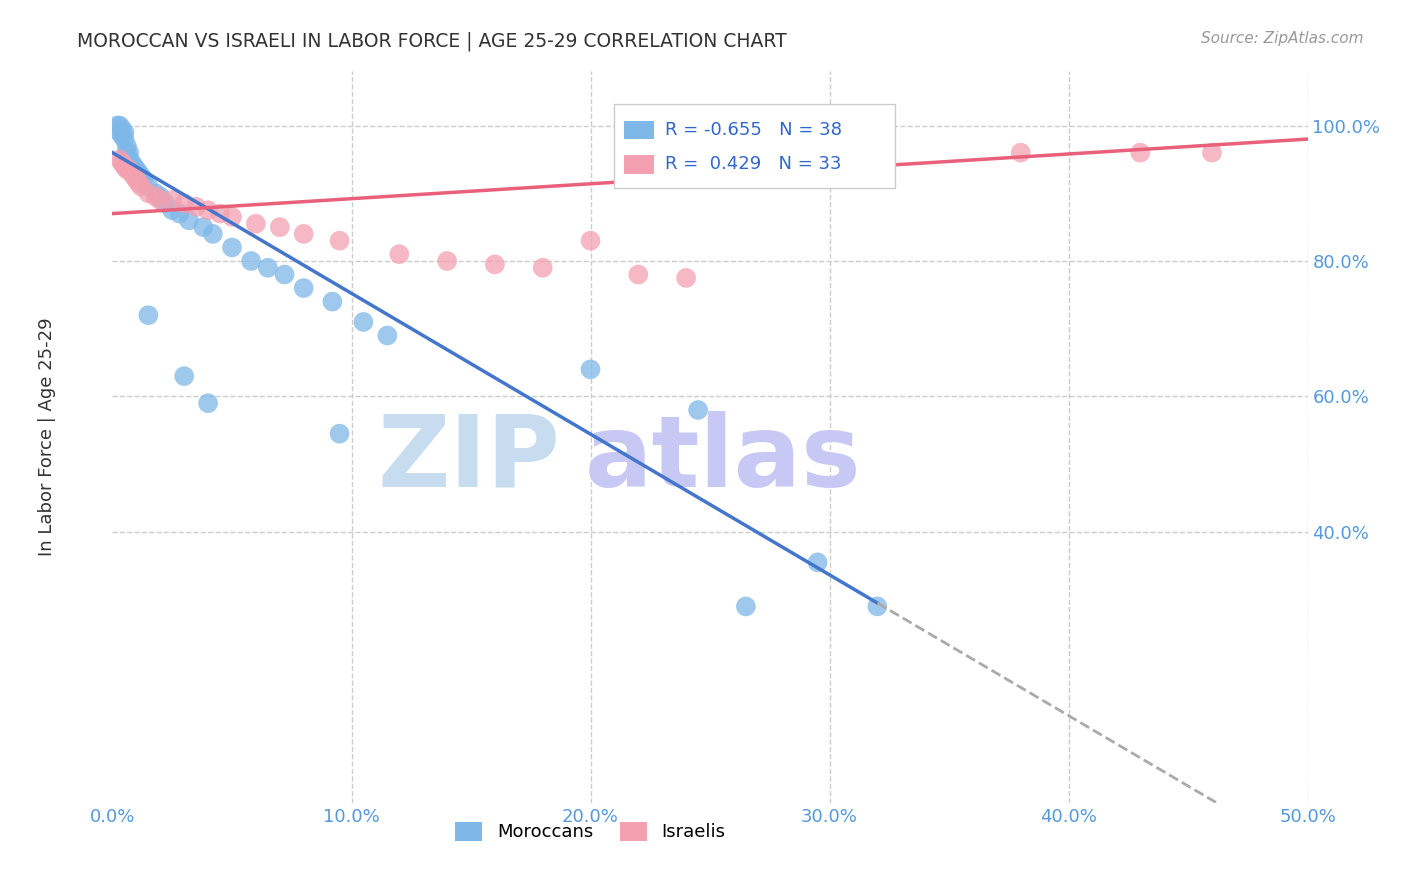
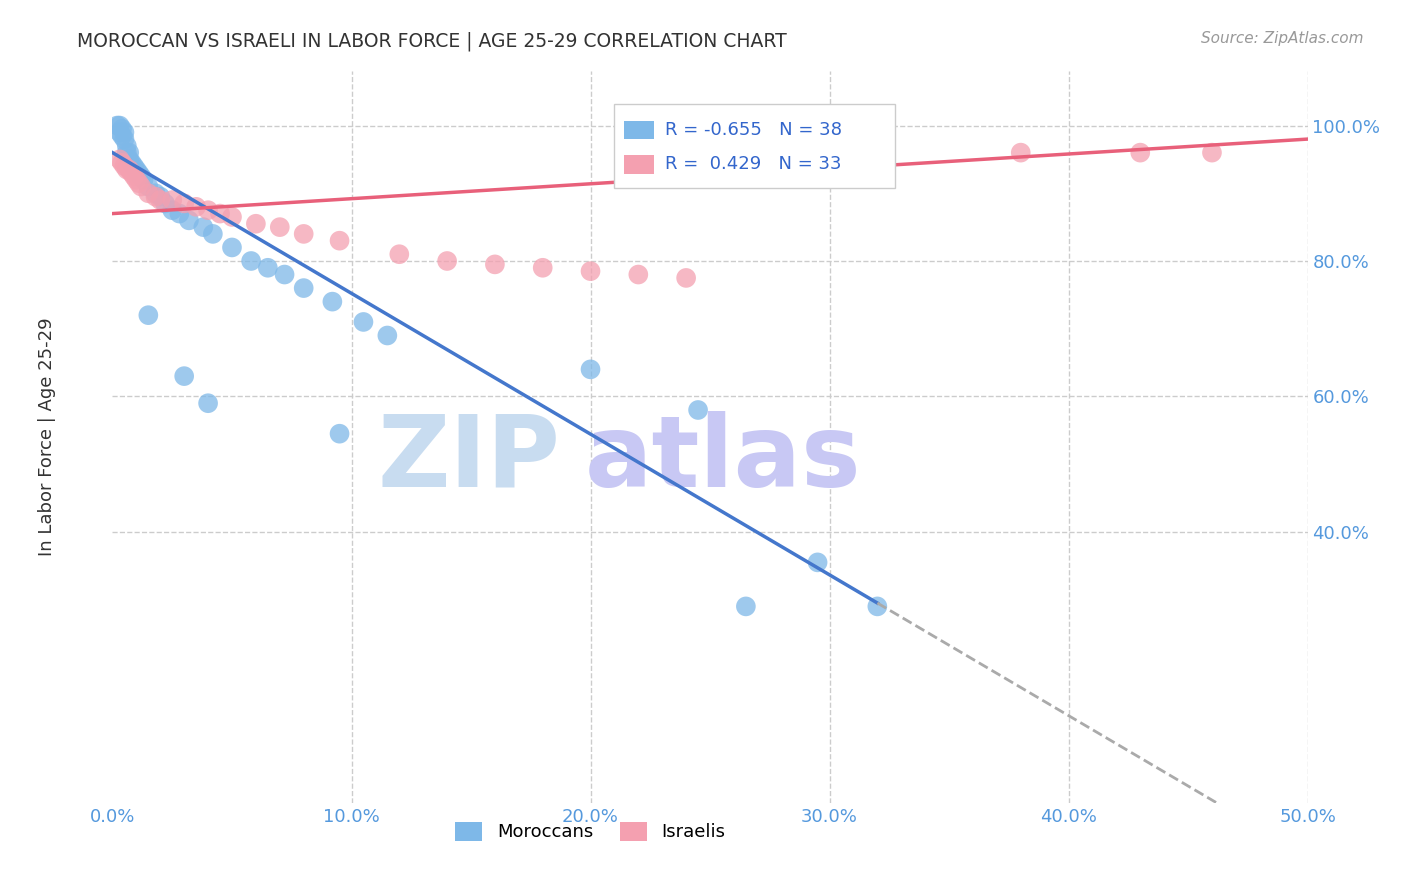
Israelis/20.0%: 83.0% -> 78.5%
